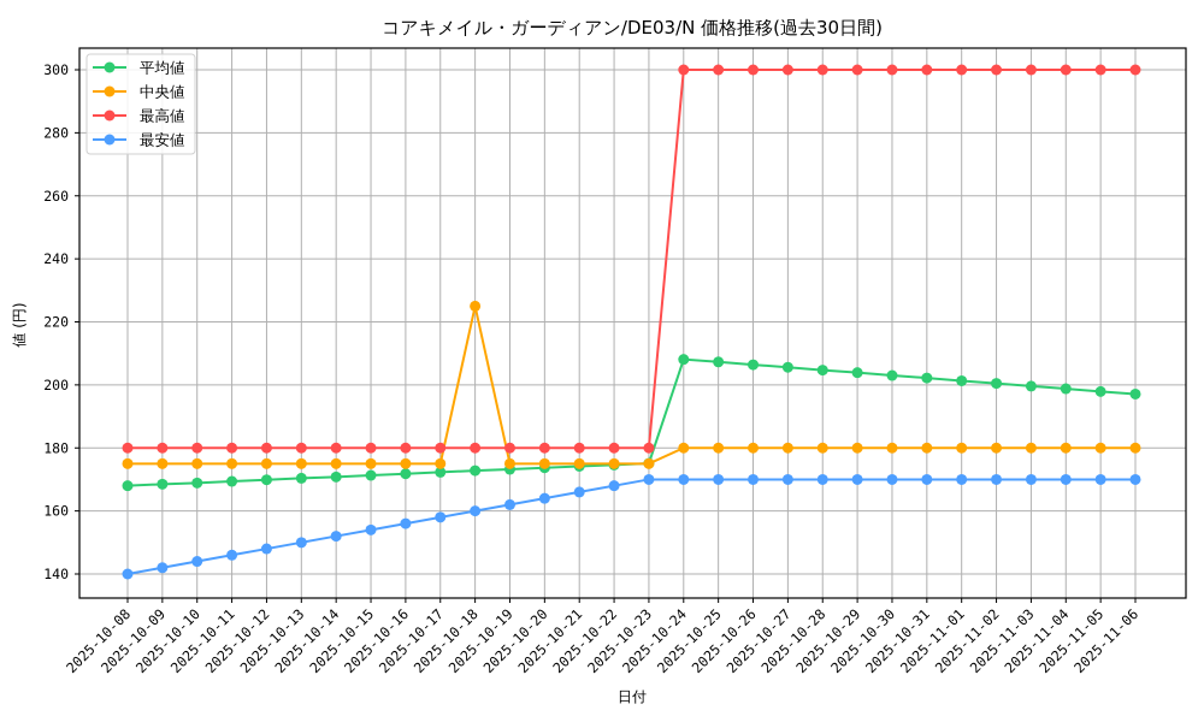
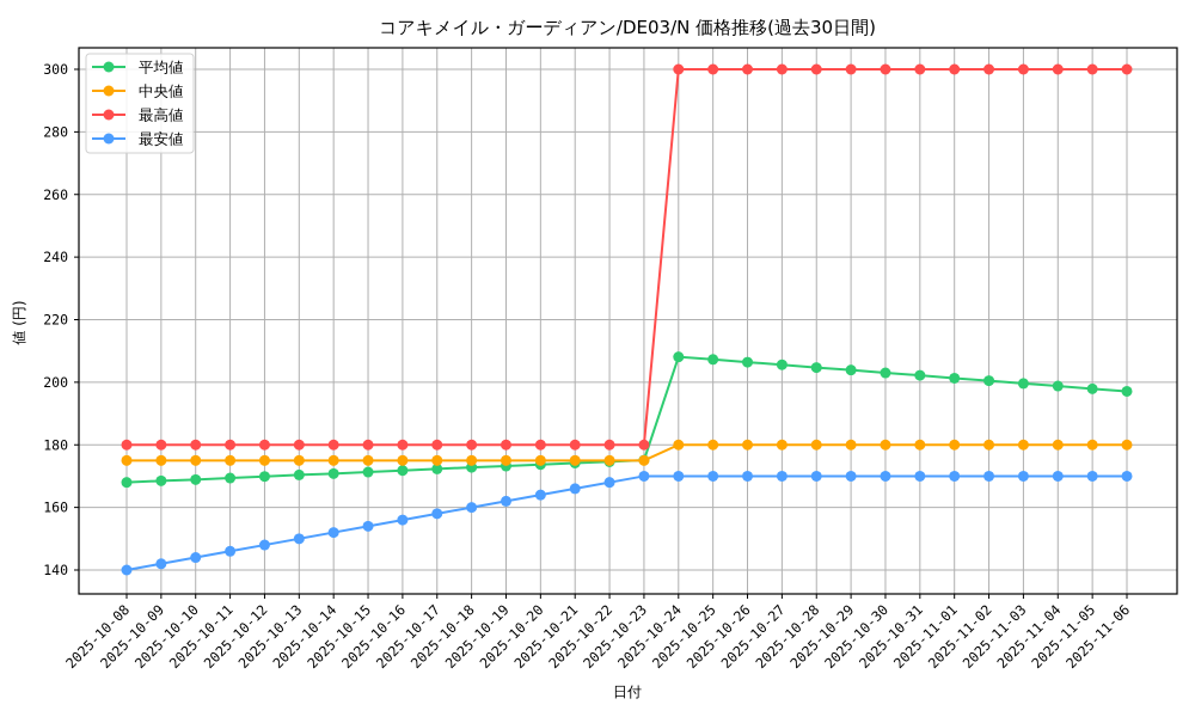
中央値/2025-10-18: 225 -> 175
